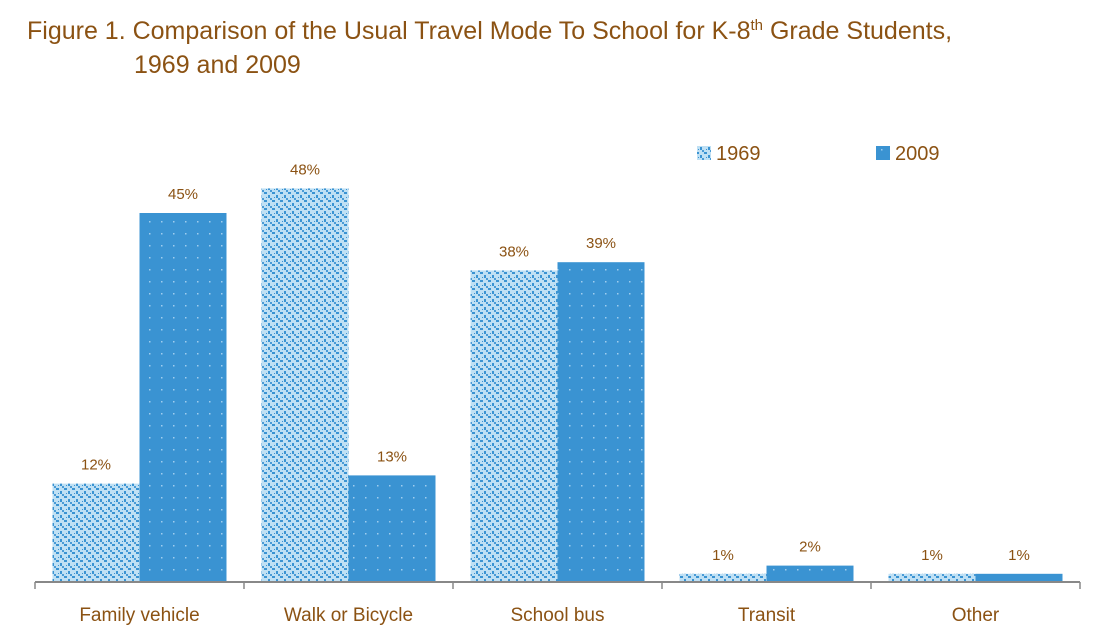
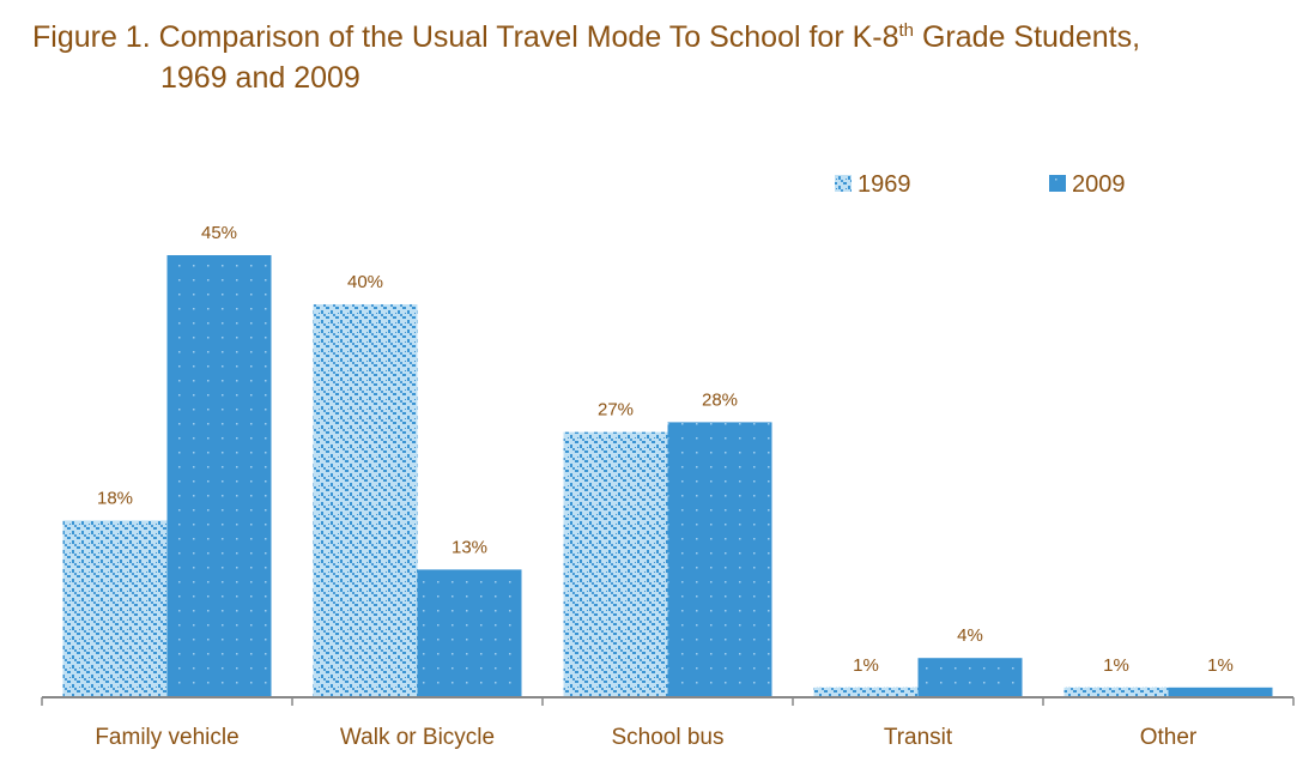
1969/Family vehicle: 12% -> 18%
1969/Walk or Bicycle: 48% -> 40%
1969/School bus: 38% -> 27%
2009/School bus: 39% -> 28%
2009/Transit: 2% -> 4%
